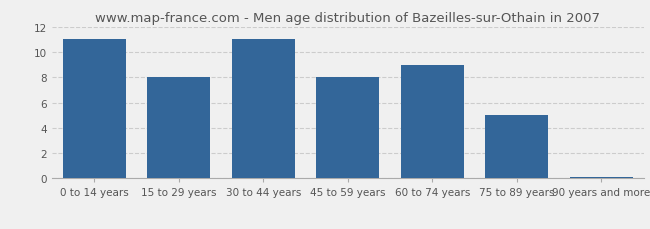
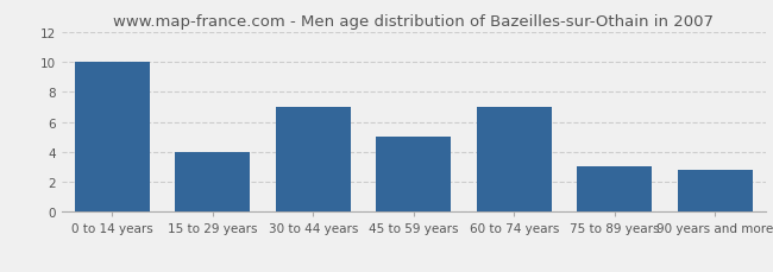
0 to 14 years: 11.0 -> 10.0
15 to 29 years: 8.0 -> 4.0
30 to 44 years: 11.0 -> 7.0
45 to 59 years: 8.0 -> 5.0
60 to 74 years: 9.0 -> 7.0
75 to 89 years: 5.0 -> 3.0
90 years and more: 0.1 -> 2.8
